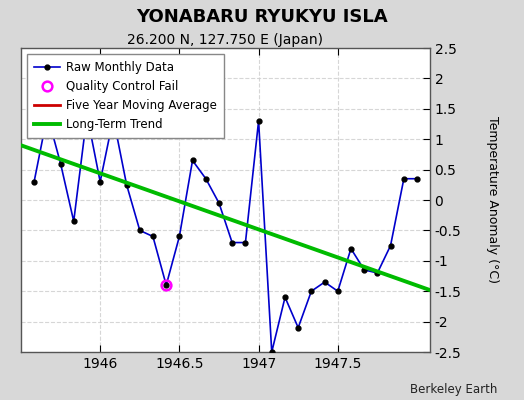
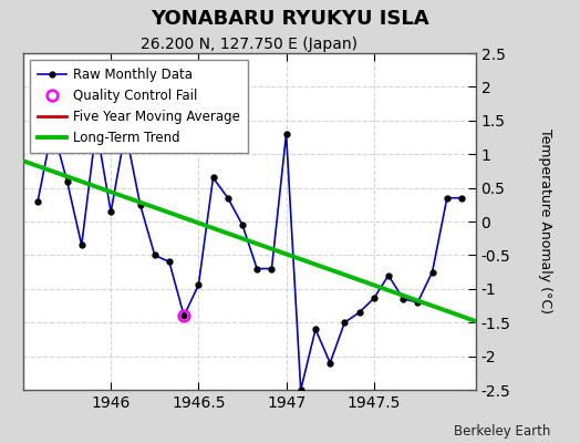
1946: 0.30 -> 0.14
1946.5: -0.60 -> -0.94
1947.5: -1.50 -> -1.14
